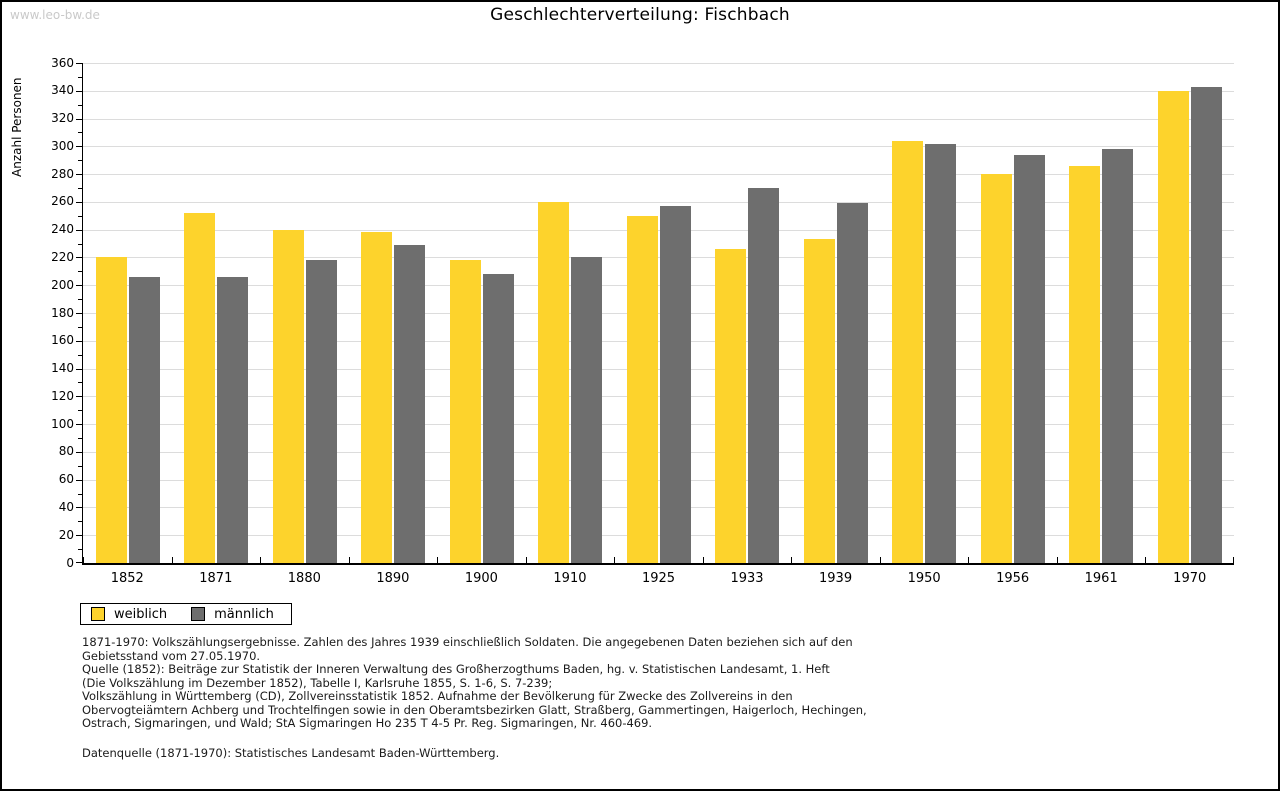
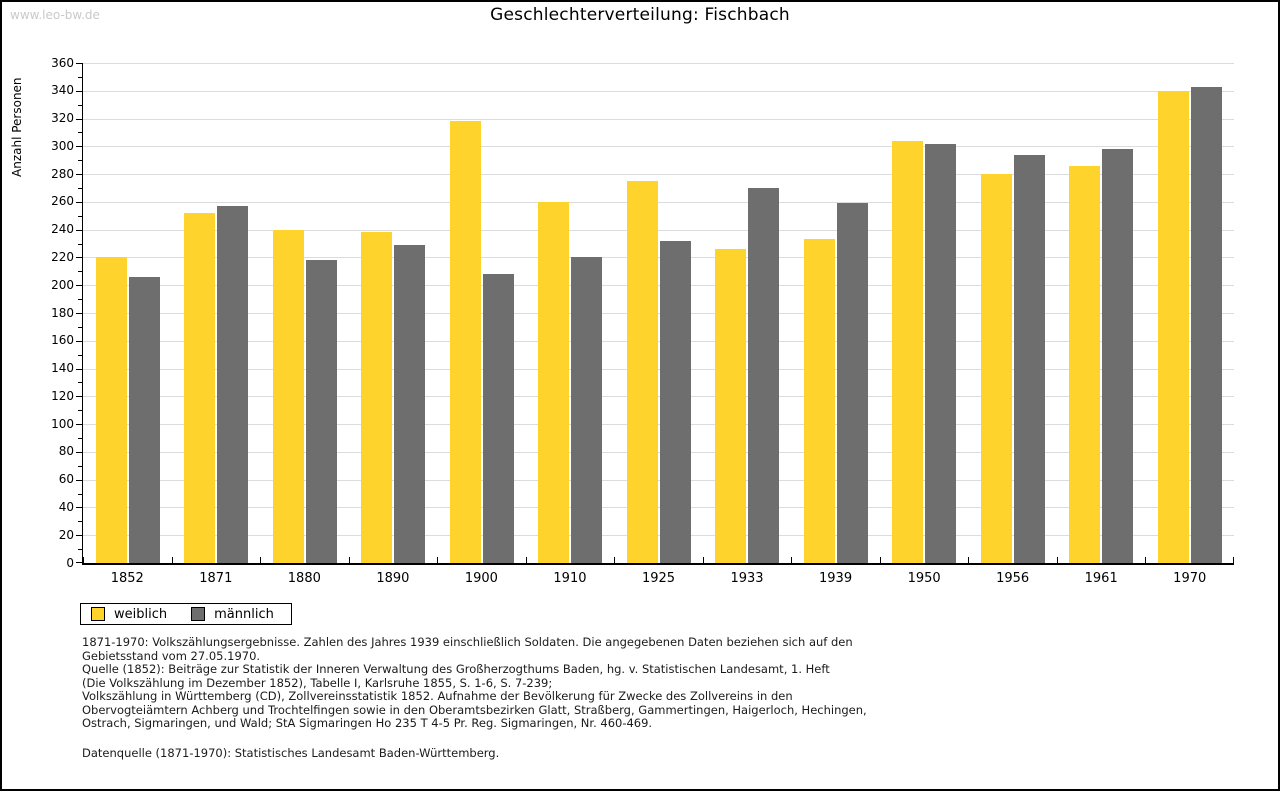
männlich/1871: 206 -> 257
weiblich/1900: 218 -> 318
weiblich/1925: 250 -> 275
männlich/1925: 257 -> 232
